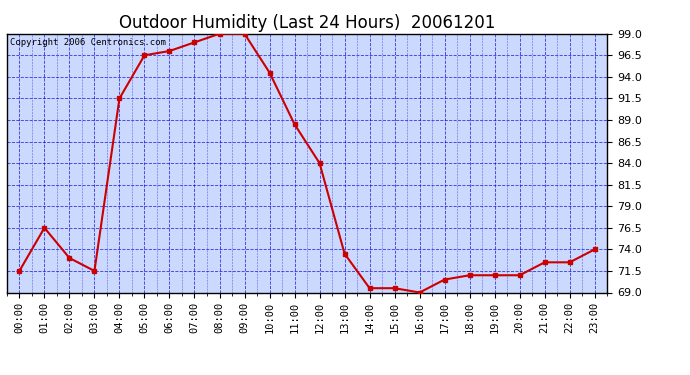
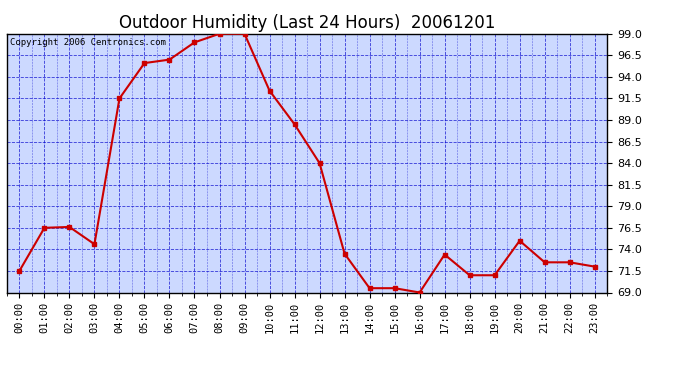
02:00: 73.0 -> 76.6
03:00: 71.5 -> 74.6
05:00: 96.5 -> 95.6
06:00: 97.0 -> 96.0
10:00: 94.5 -> 92.4
17:00: 70.5 -> 73.4
20:00: 71.0 -> 75.0
23:00: 74.0 -> 72.0
